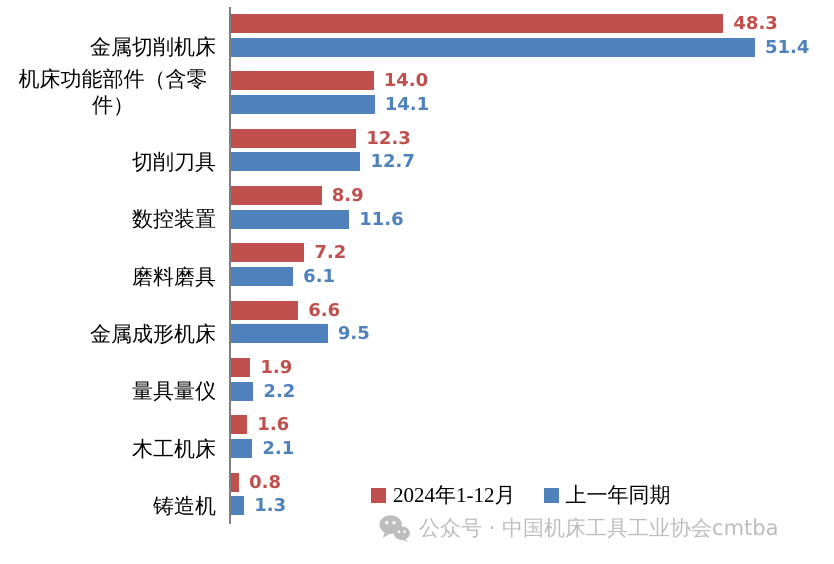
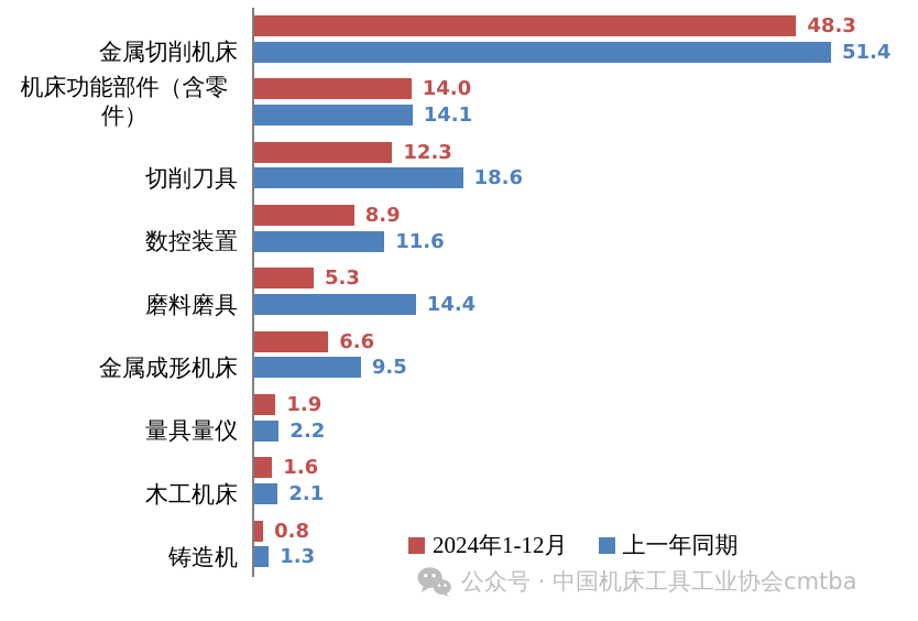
上一年同期/切削刀具: 12.7 -> 18.6
2024年1-12月/磨料磨具: 7.2 -> 5.3
上一年同期/磨料磨具: 6.1 -> 14.4
